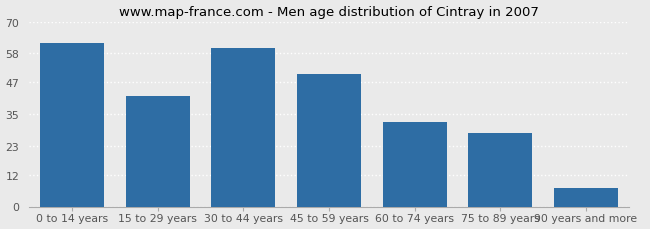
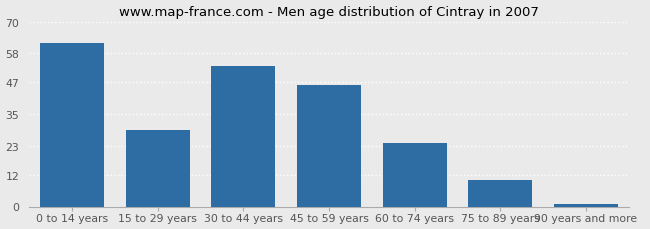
15 to 29 years: 42 -> 29
30 to 44 years: 60 -> 53
45 to 59 years: 50 -> 46
60 to 74 years: 32 -> 24
75 to 89 years: 28 -> 10
90 years and more: 7 -> 1
